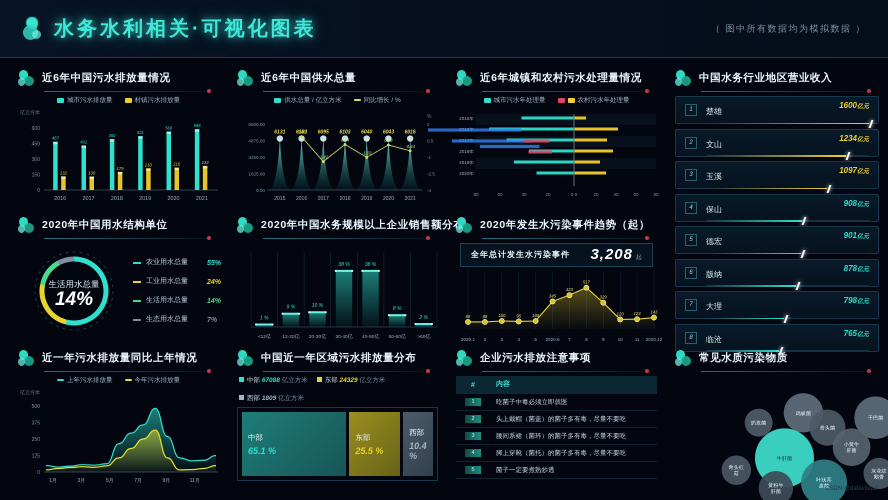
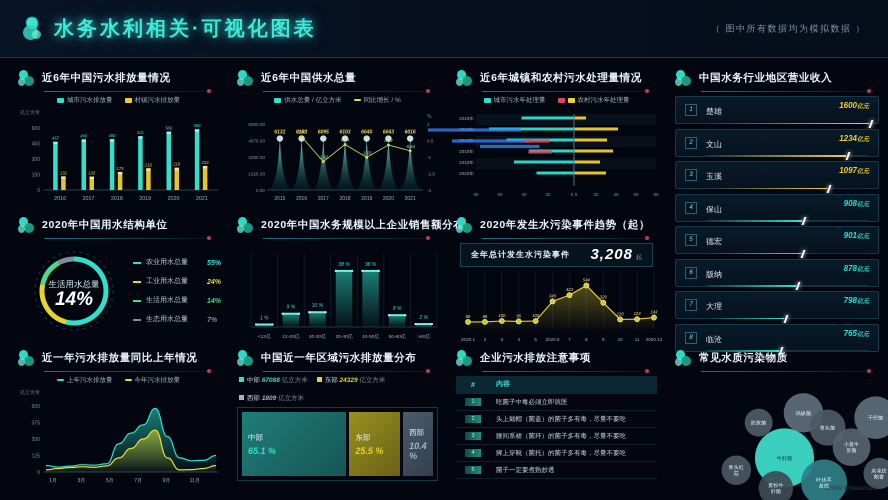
近6年中国污水排放量情况/城市污水排放量/2017: 431 -> 490
2020年发生水污染事件趋势（起）/8: 517 -> 544
